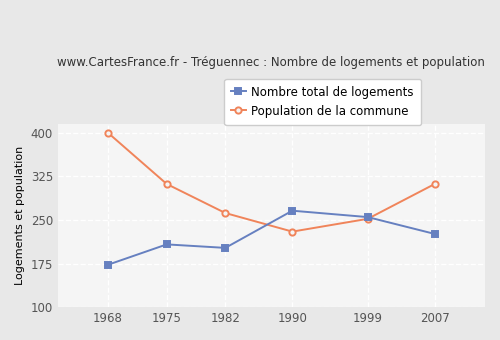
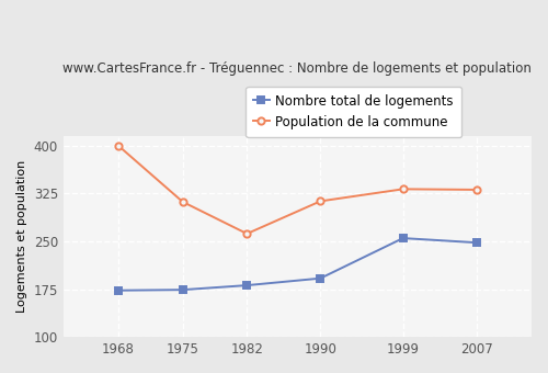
Nombre total de logements/1975: 208 -> 174
Nombre total de logements/1982: 202 -> 181
Nombre total de logements/1990: 266 -> 192
Population de la commune/1990: 230 -> 313
Population de la commune/1999: 252 -> 332
Nombre total de logements/2007: 226 -> 248
Population de la commune/2007: 312 -> 331
